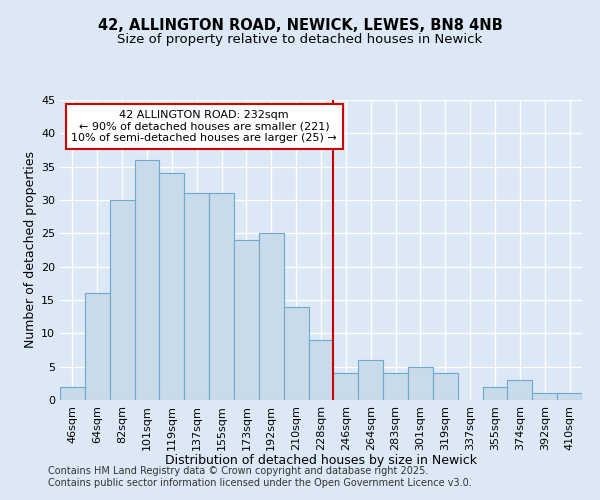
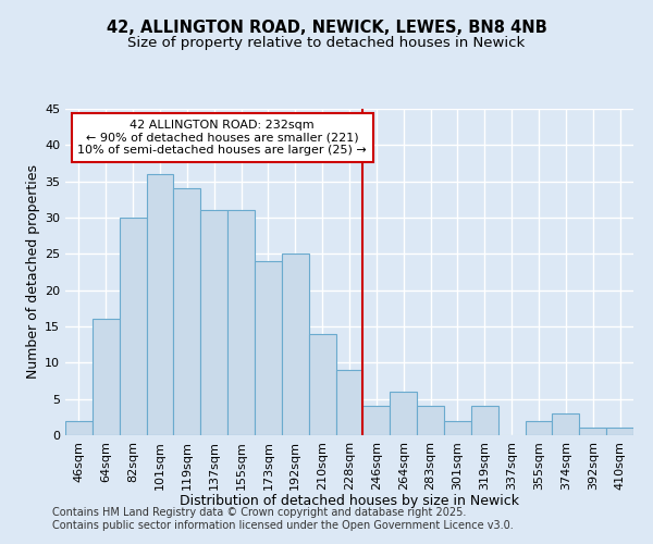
301sqm: 5 -> 2
